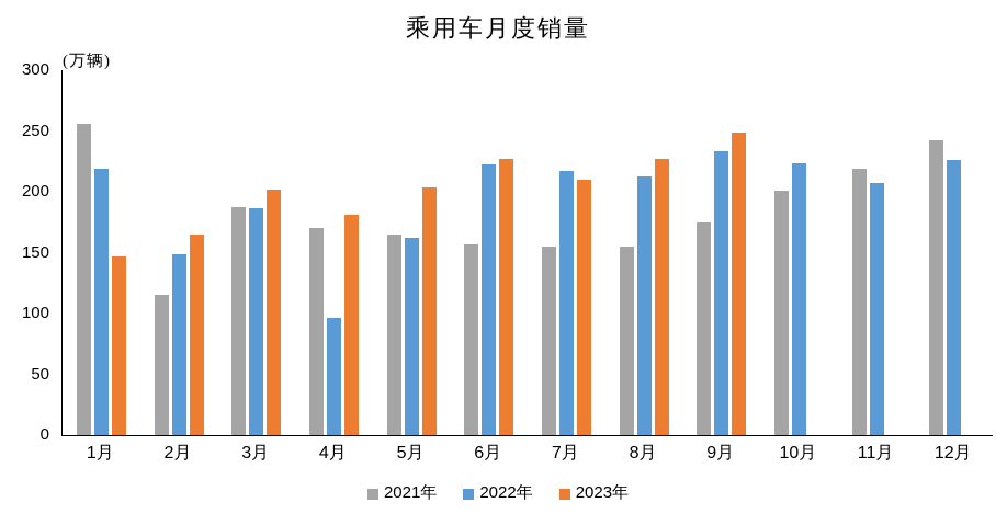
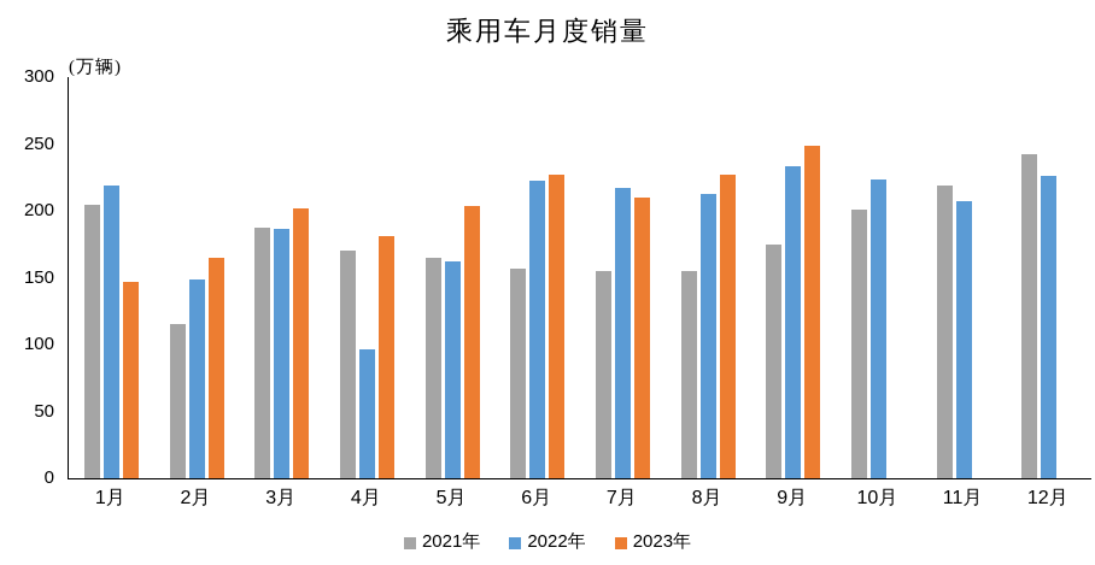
2021年/1月: 256 -> 204
